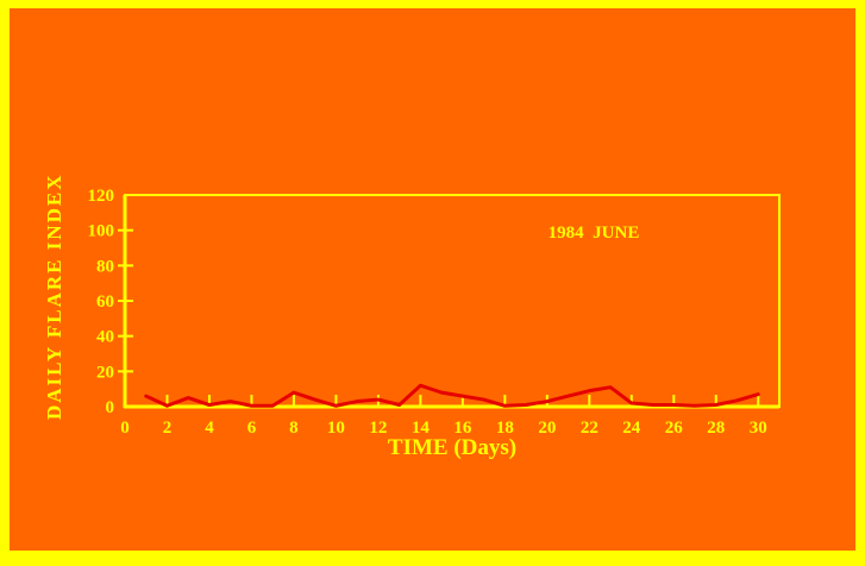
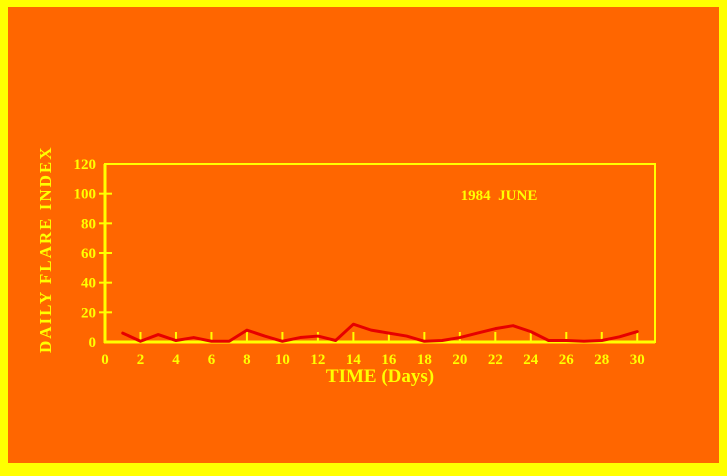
24: 2 -> 7
